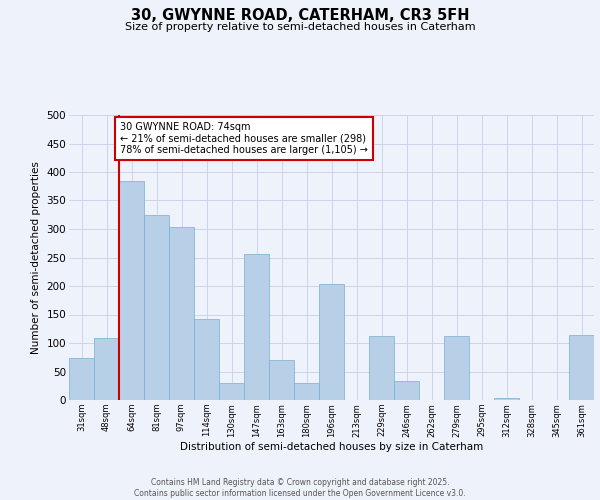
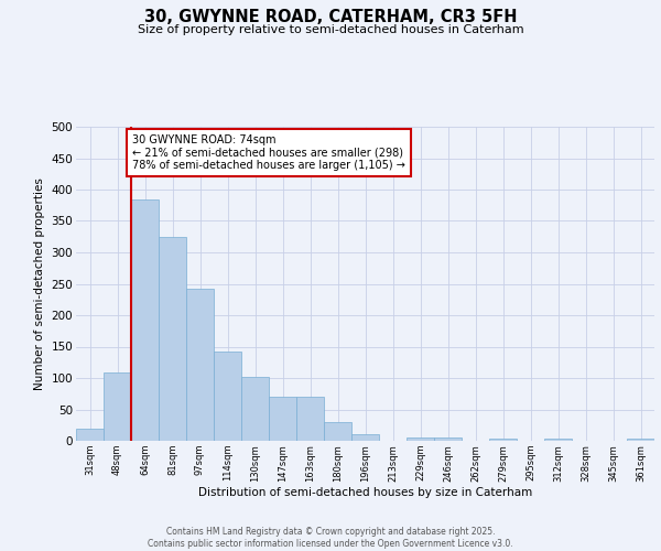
31sqm: 74 -> 20
97sqm: 304 -> 242
130sqm: 30 -> 102
147sqm: 256 -> 70
196sqm: 204 -> 10
229sqm: 112 -> 6
246sqm: 34 -> 6
279sqm: 112 -> 3
361sqm: 114 -> 3
